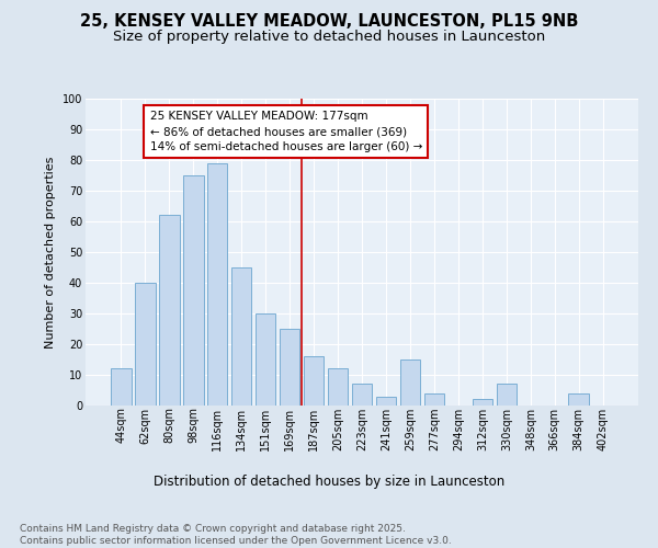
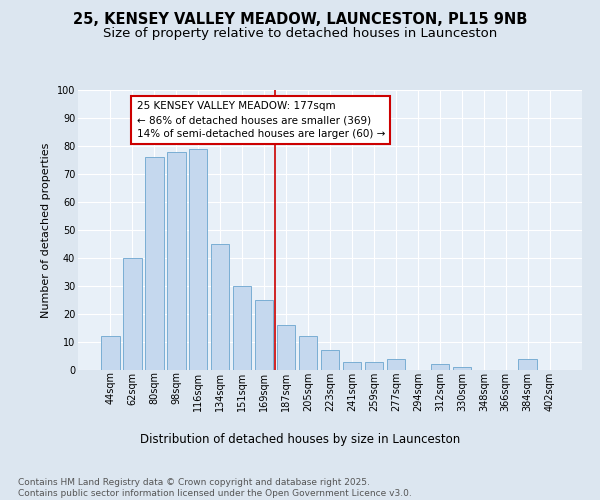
80sqm: 62 -> 76
98sqm: 75 -> 78
259sqm: 15 -> 3
330sqm: 7 -> 1
